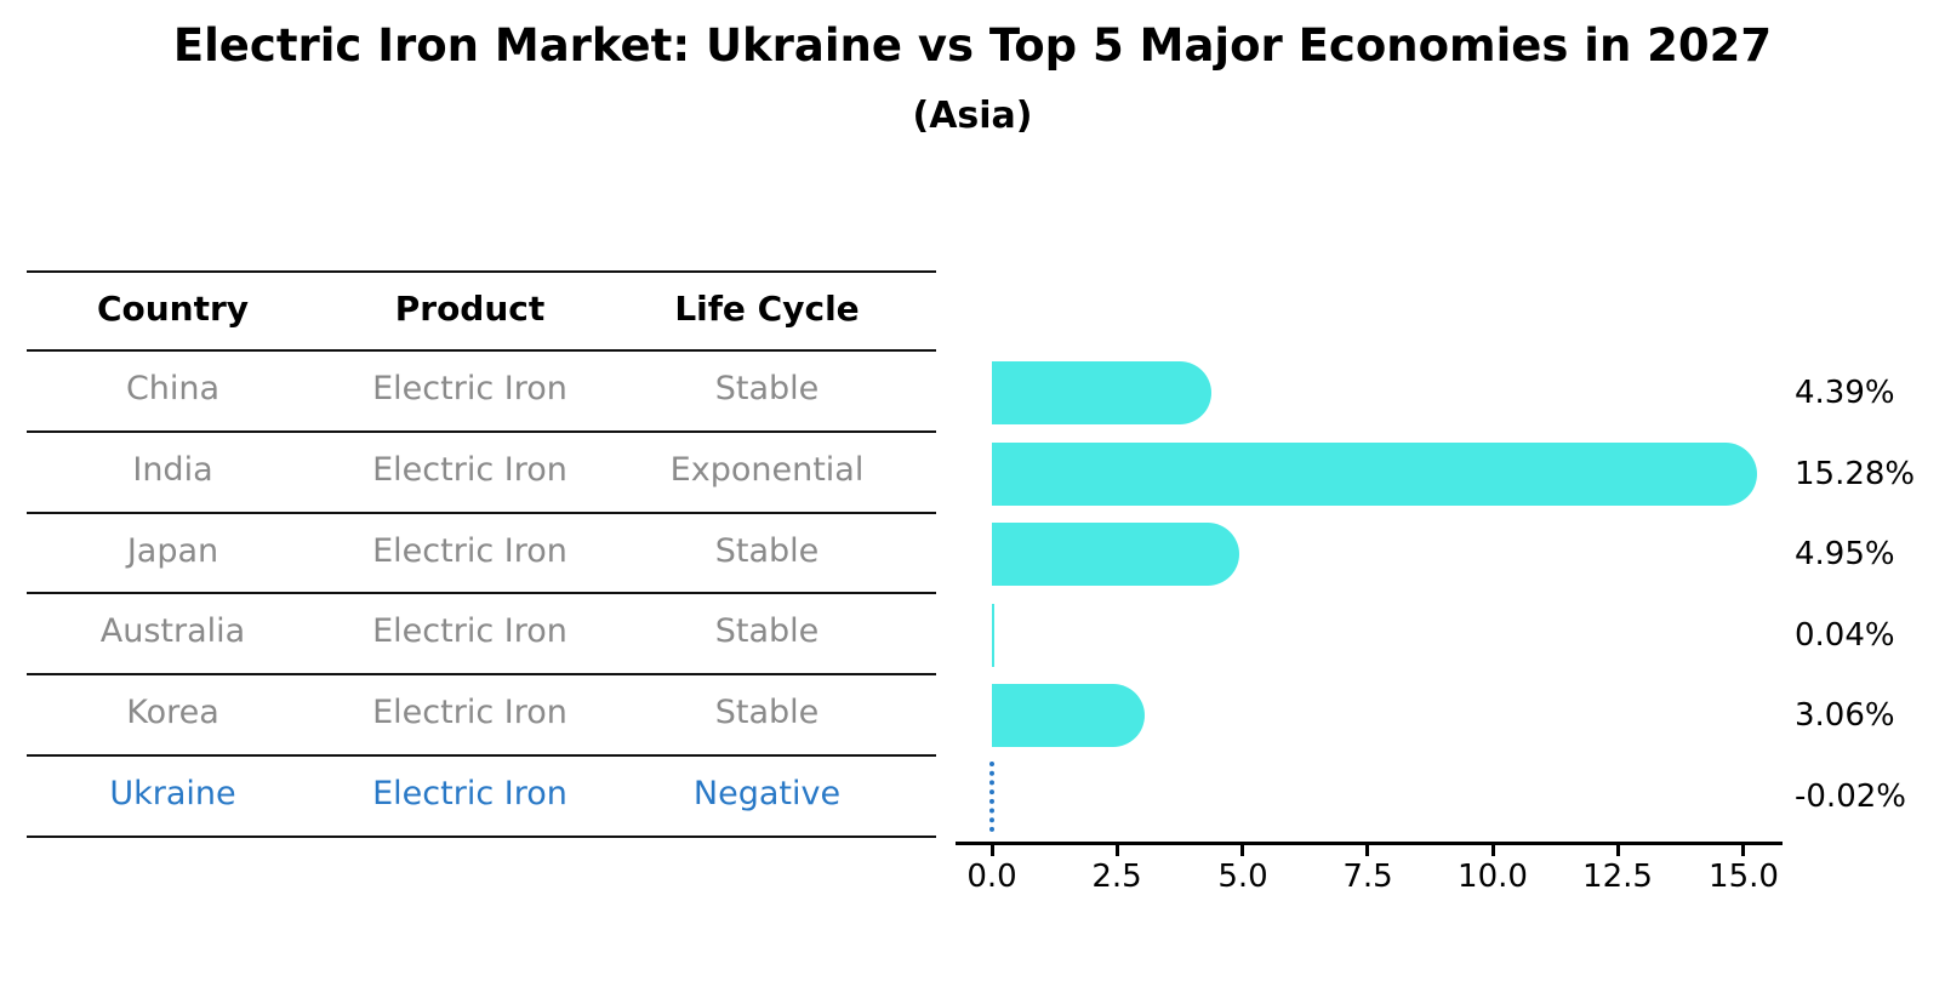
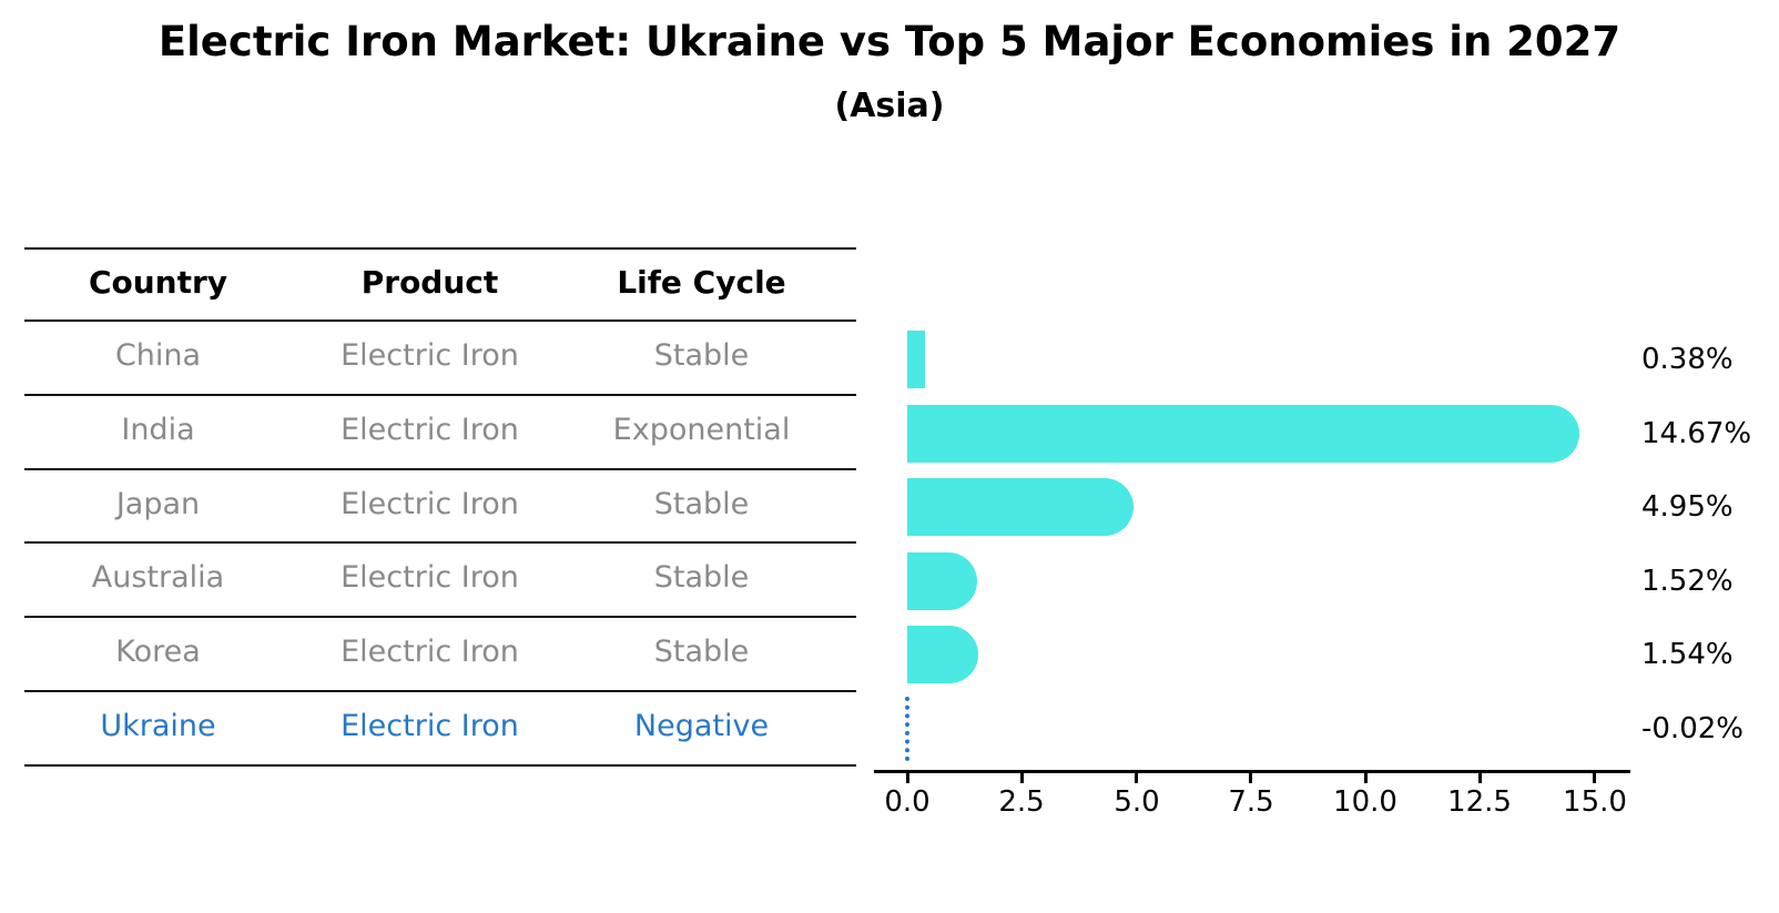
China: 4.39% -> 0.38%
India: 15.28% -> 14.67%
Australia: 0.04% -> 1.52%
Korea: 3.06% -> 1.54%
